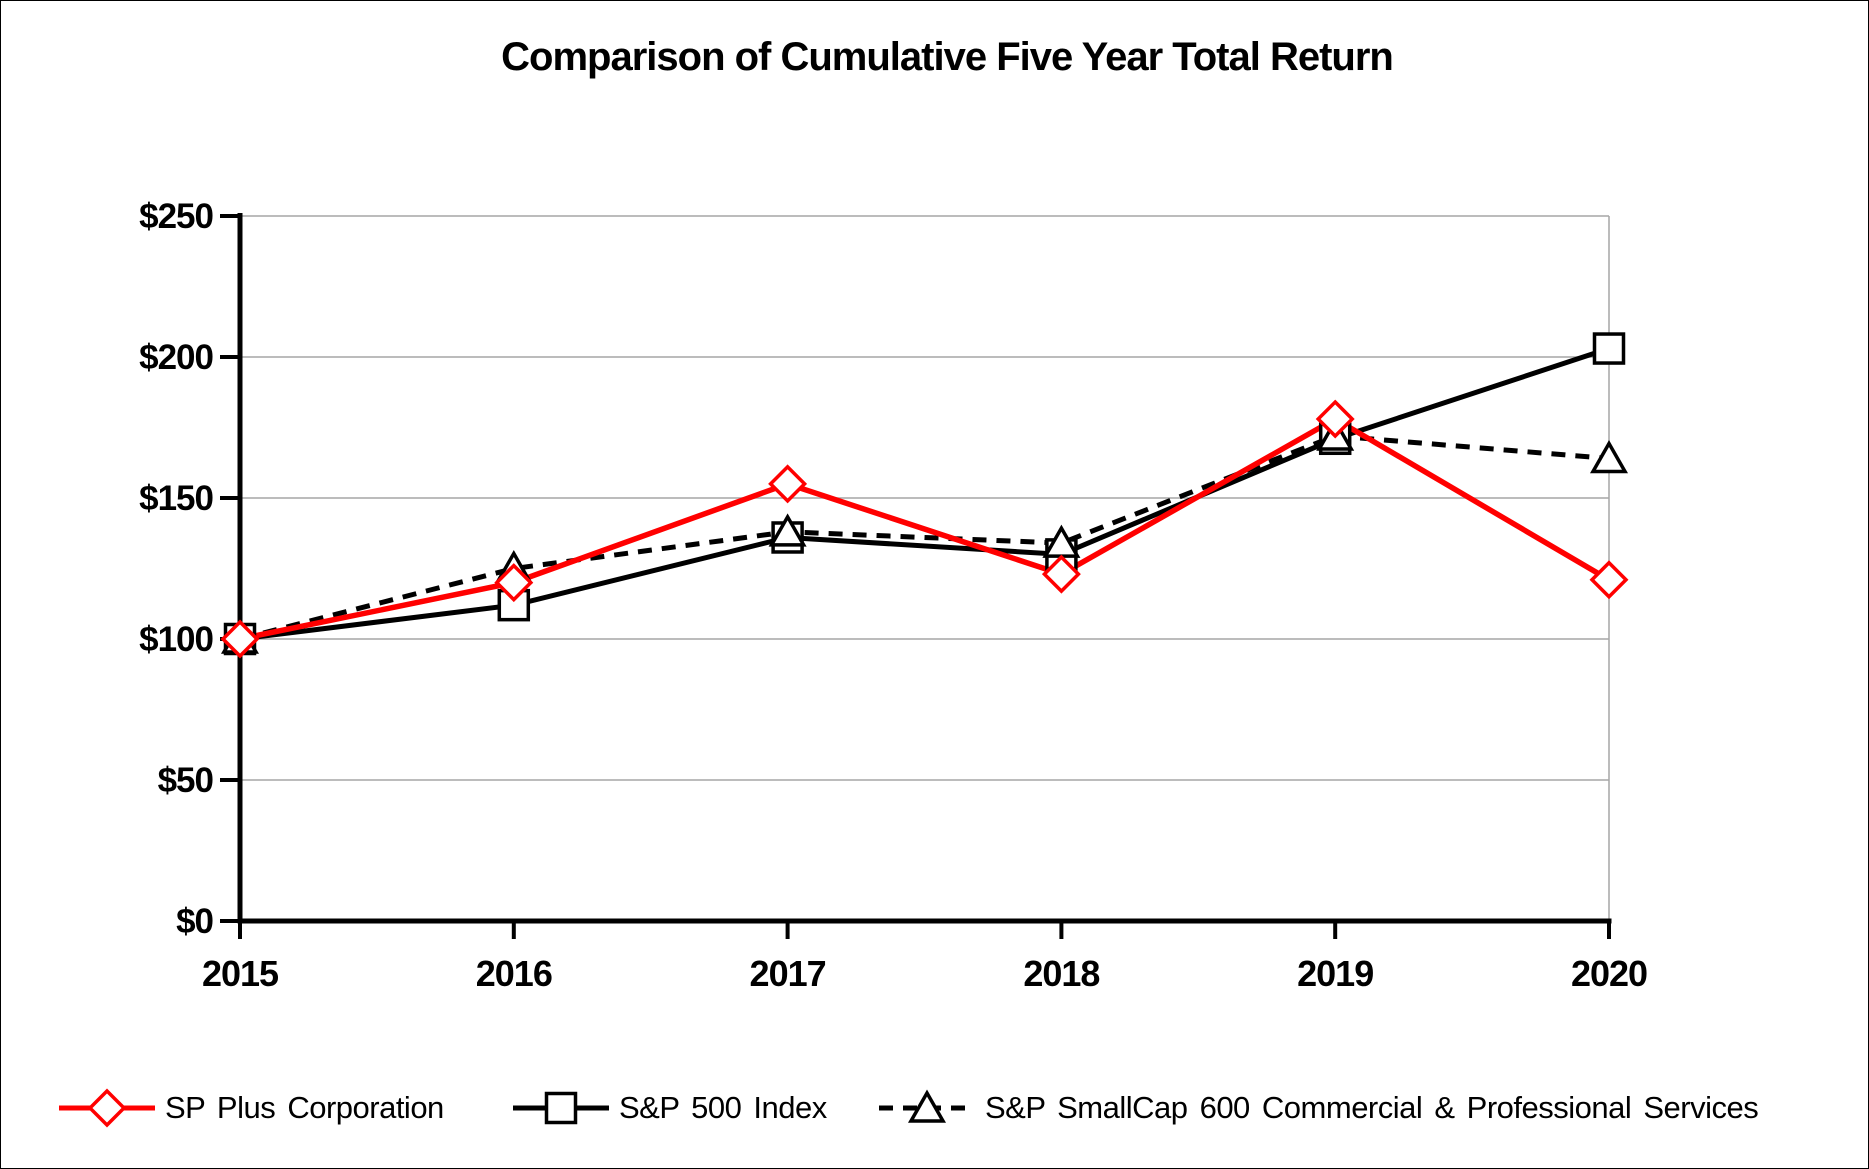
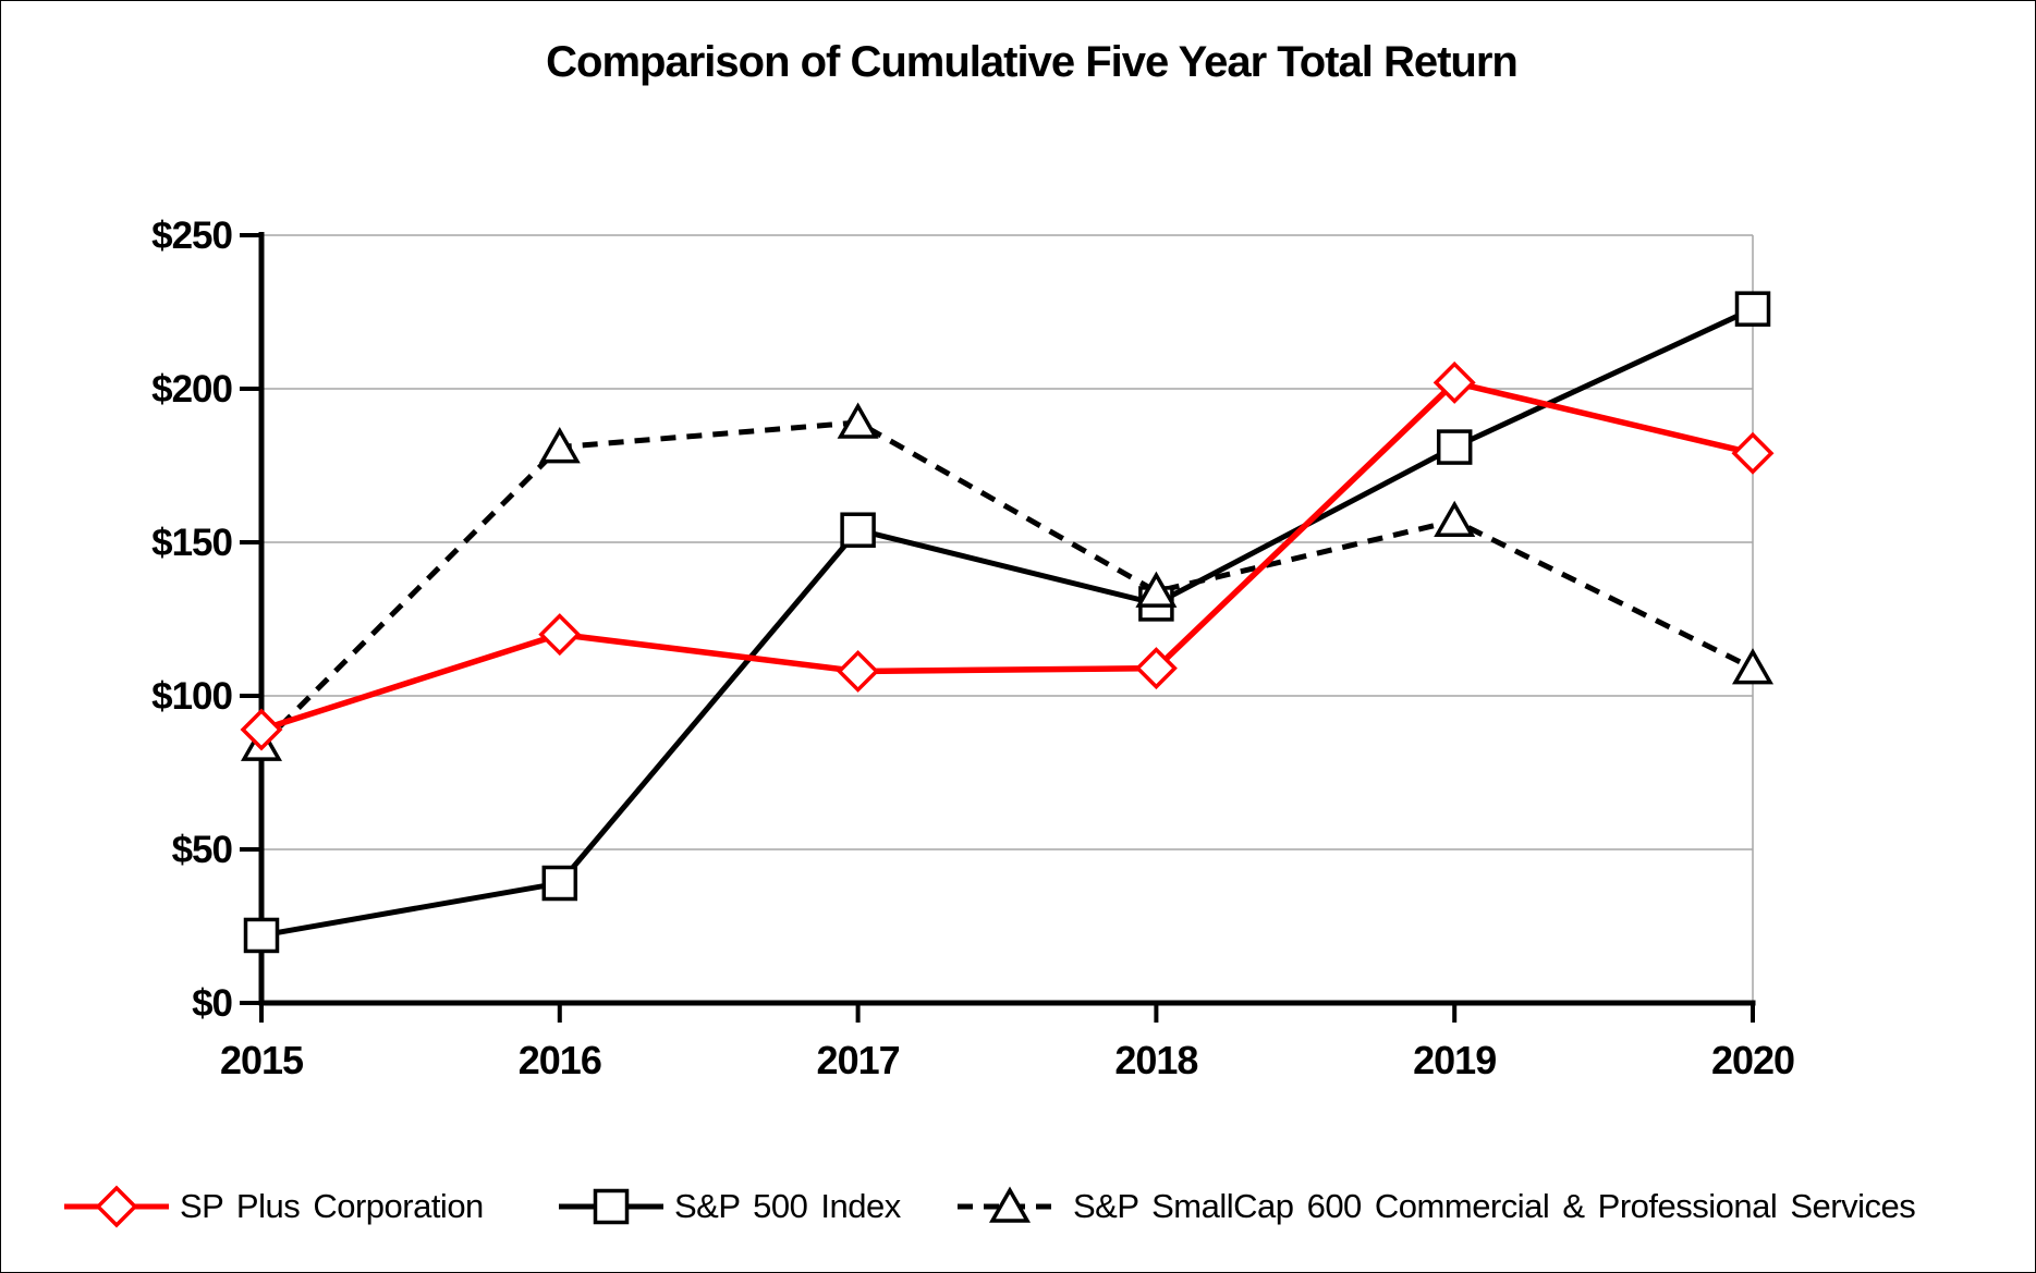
SP Plus Corporation/2015: $100 -> $89
S&P 500 Index/2015: $100 -> $22
S&P SmallCap 600 Commercial & Professional Services/2015: $100 -> $84
S&P 500 Index/2016: $112 -> $39
S&P SmallCap 600 Commercial & Professional Services/2016: $125 -> $181
SP Plus Corporation/2017: $155 -> $108
S&P 500 Index/2017: $136 -> $154
S&P SmallCap 600 Commercial & Professional Services/2017: $138 -> $189
SP Plus Corporation/2018: $123 -> $109
SP Plus Corporation/2019: $178 -> $202
S&P 500 Index/2019: $171 -> $181
S&P SmallCap 600 Commercial & Professional Services/2019: $172 -> $157
SP Plus Corporation/2020: $121 -> $179
S&P 500 Index/2020: $203 -> $226
S&P SmallCap 600 Commercial & Professional Services/2020: $164 -> $109
